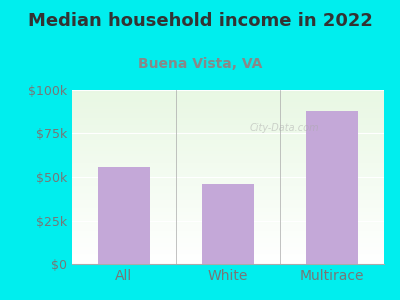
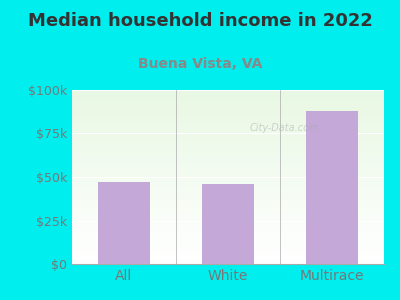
All: $56k -> $47k
